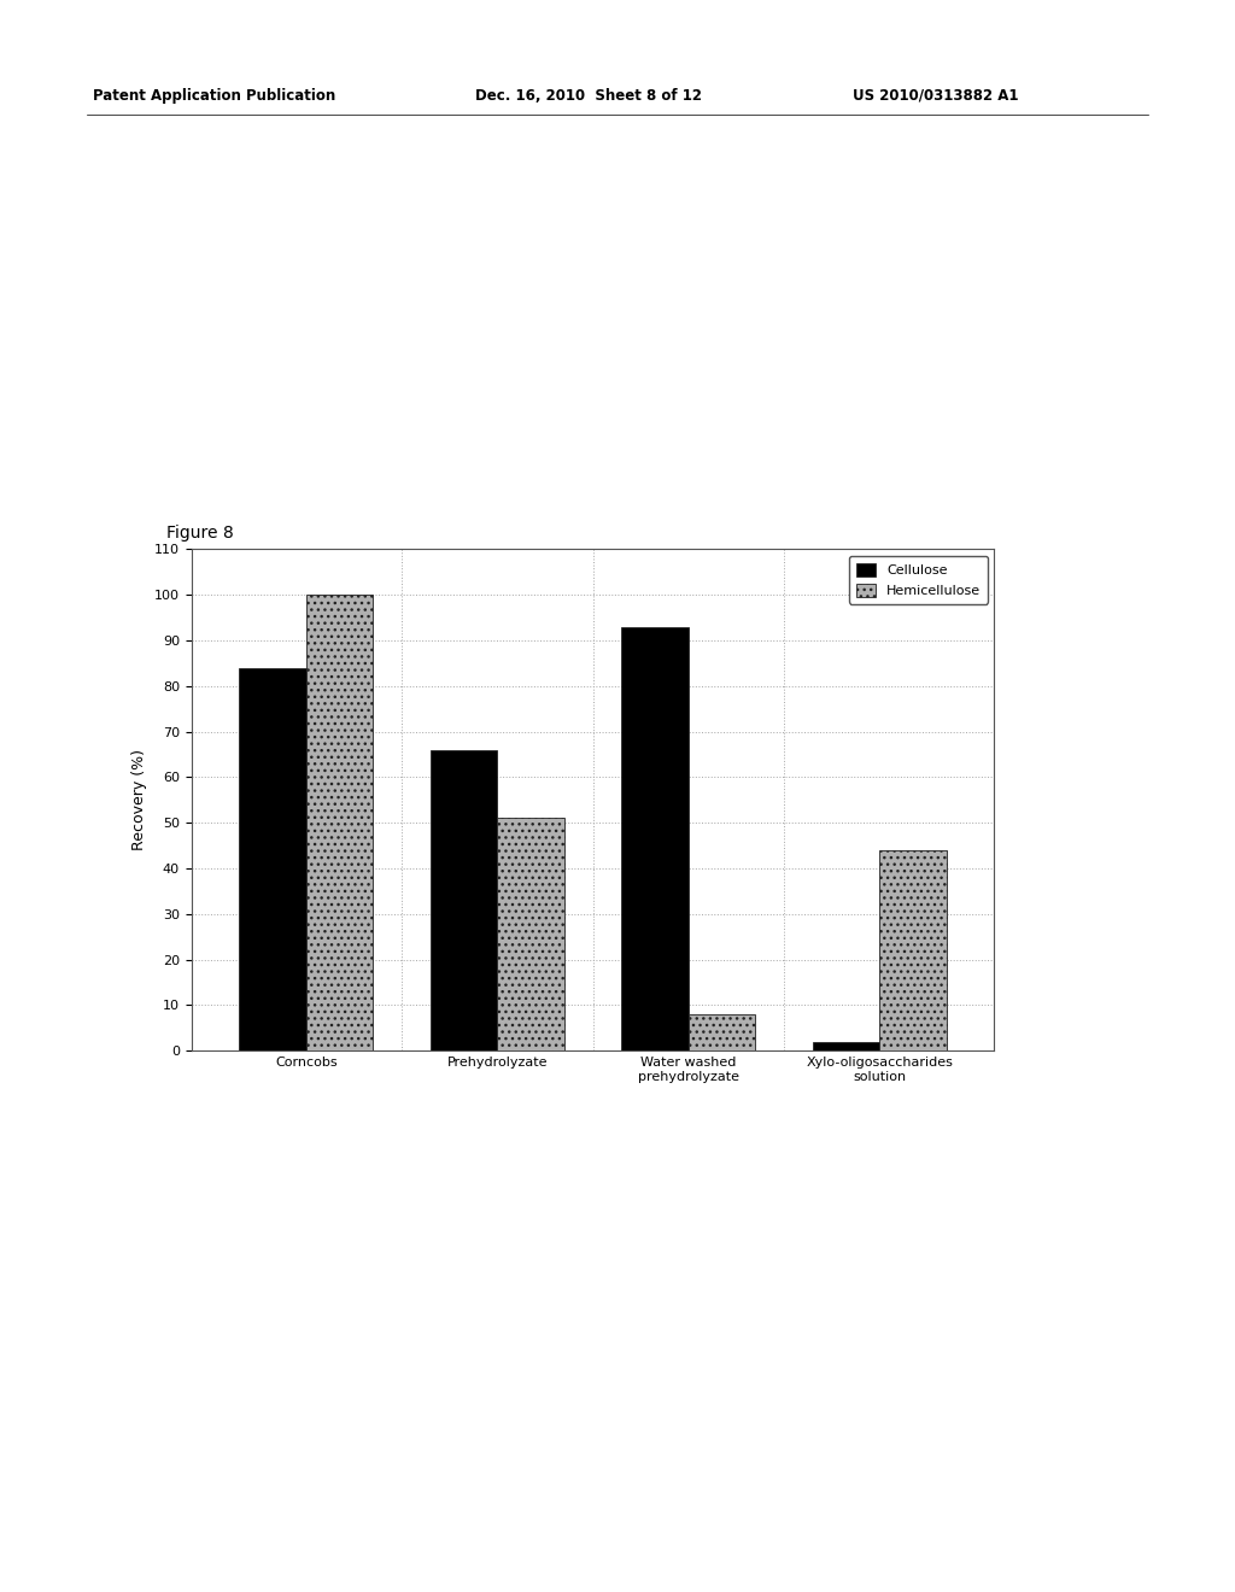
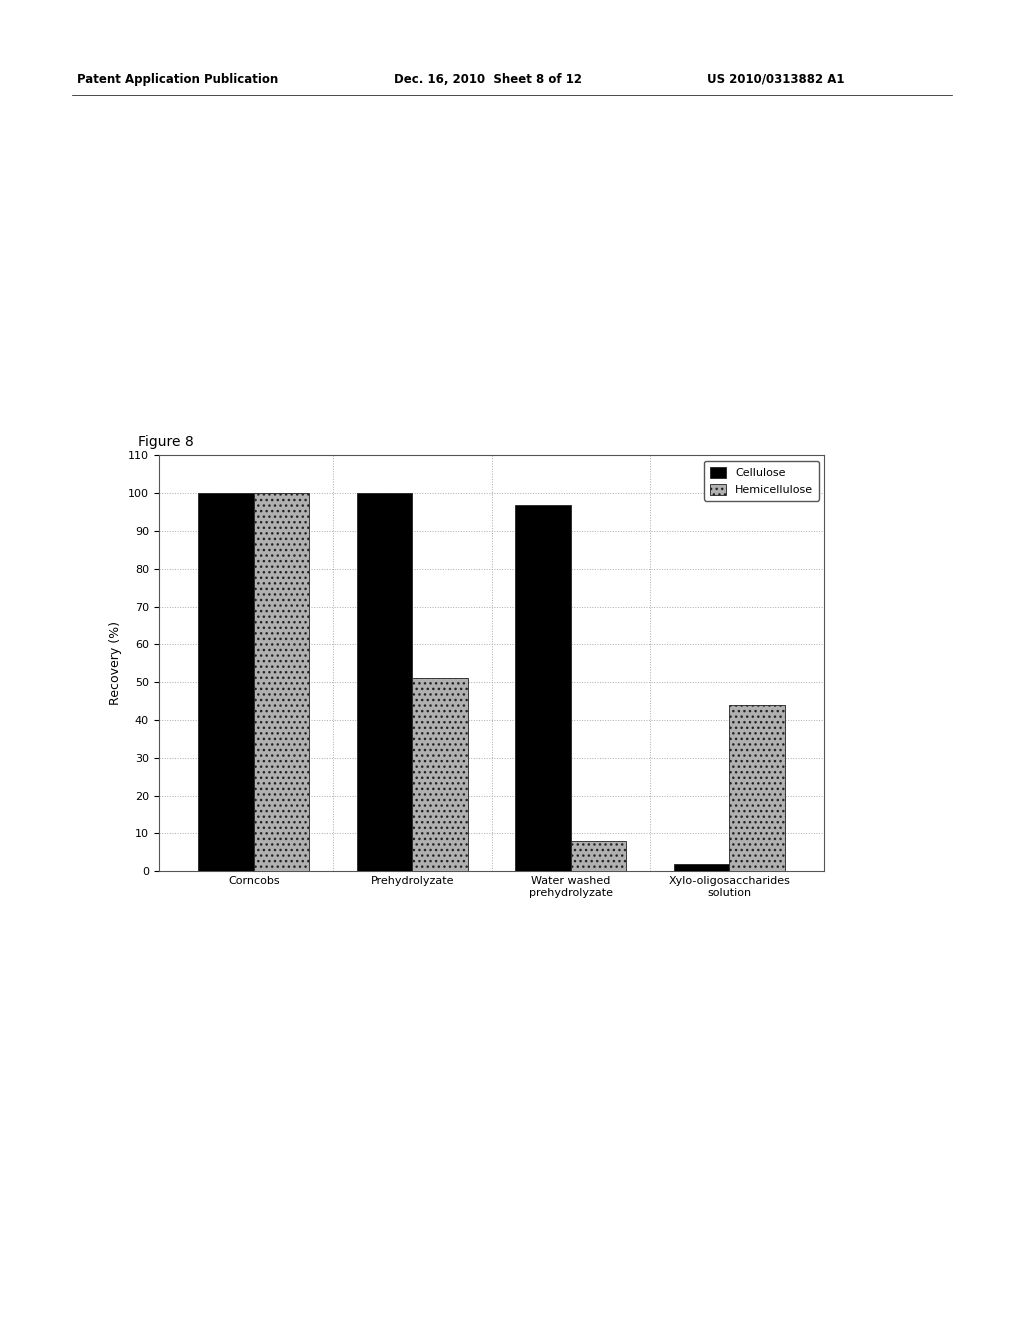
Cellulose/Corncobs: 84 -> 100
Cellulose/Prehydrolyzate: 66 -> 100
Cellulose/Water washed prehydrolyzate: 93 -> 97
